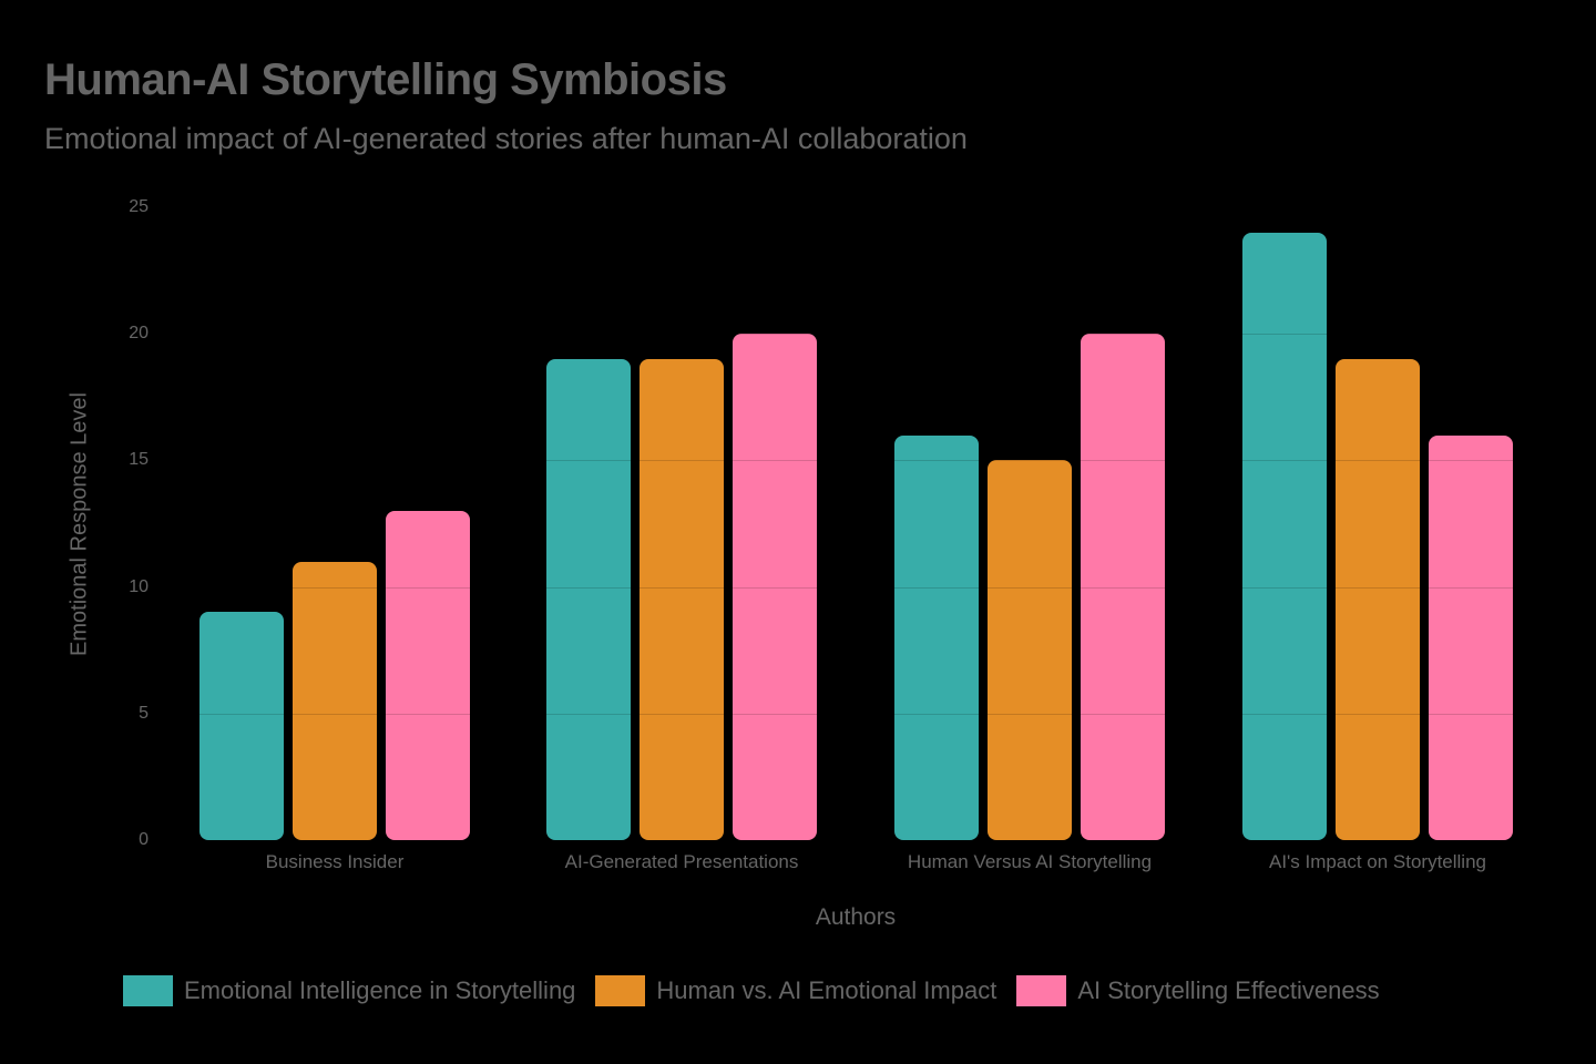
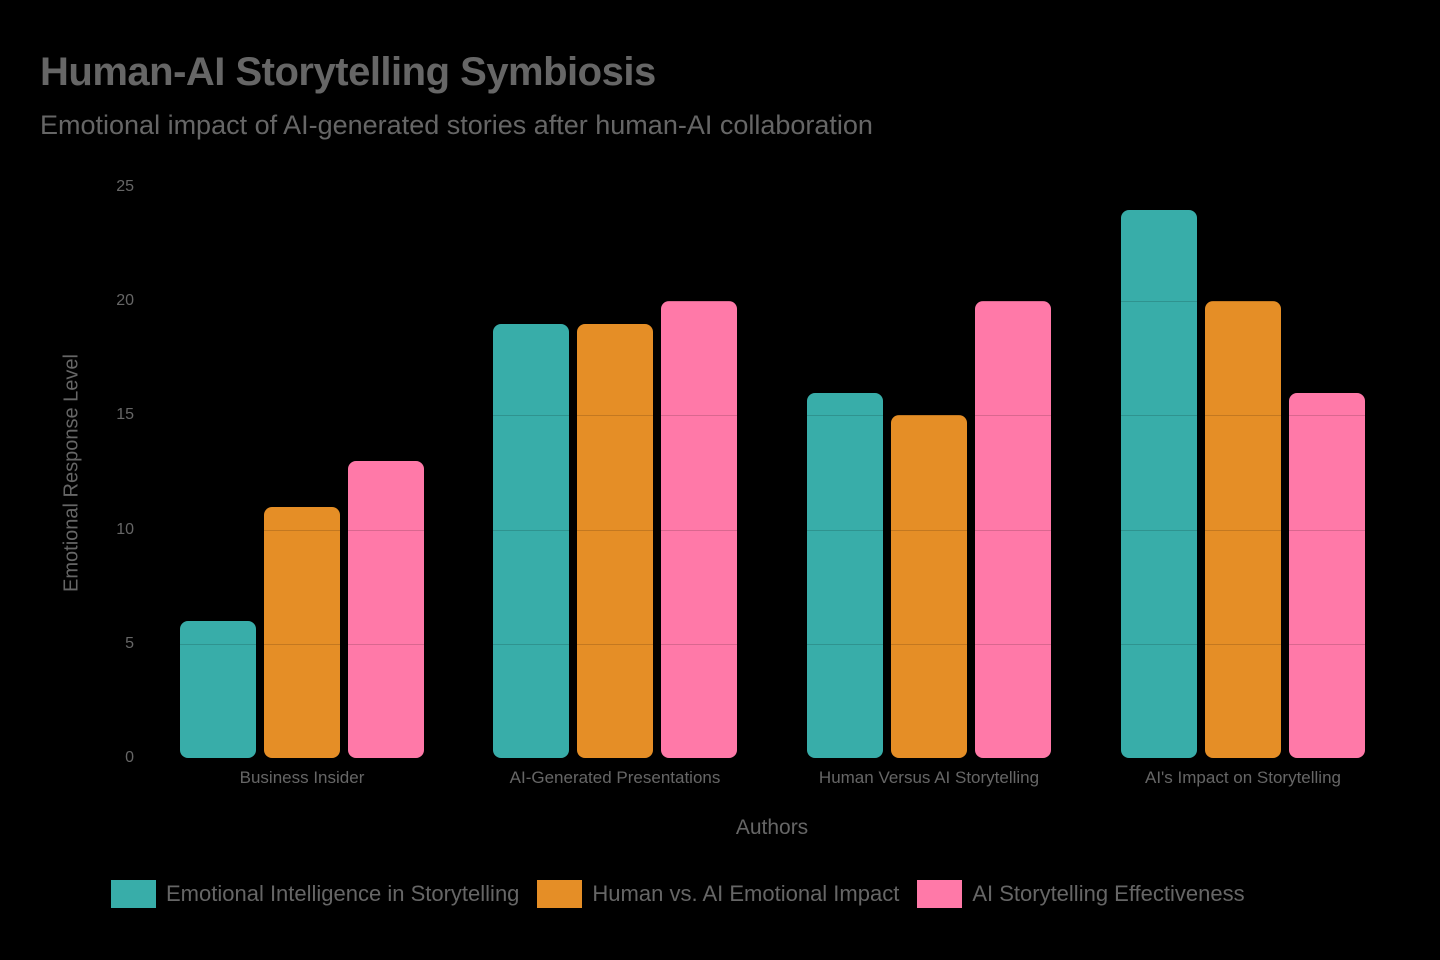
Emotional Intelligence in Storytelling/Business Insider: 9 -> 6
Human vs. AI Emotional Impact/AI's Impact on Storytelling: 19 -> 20
